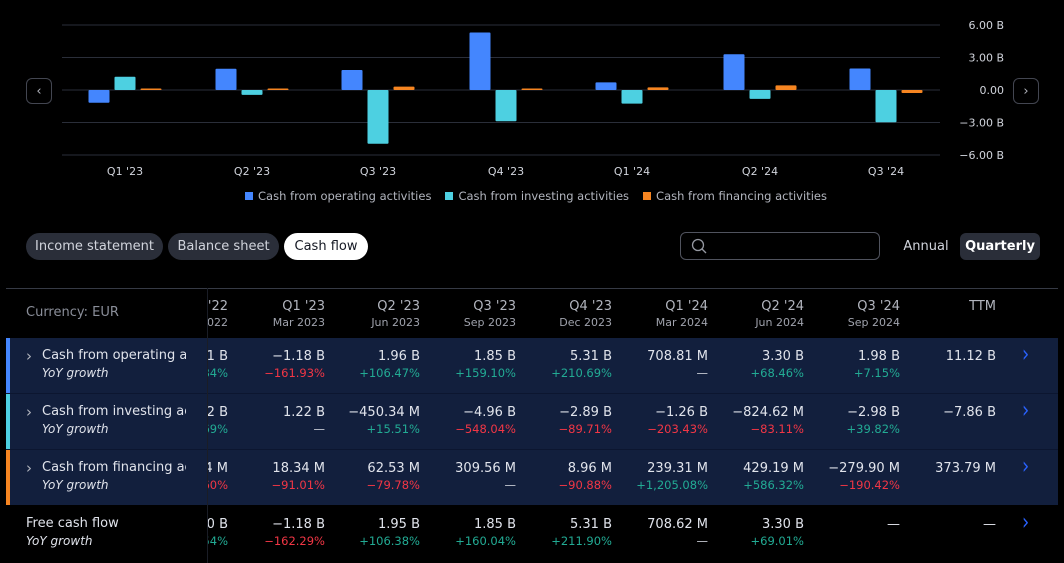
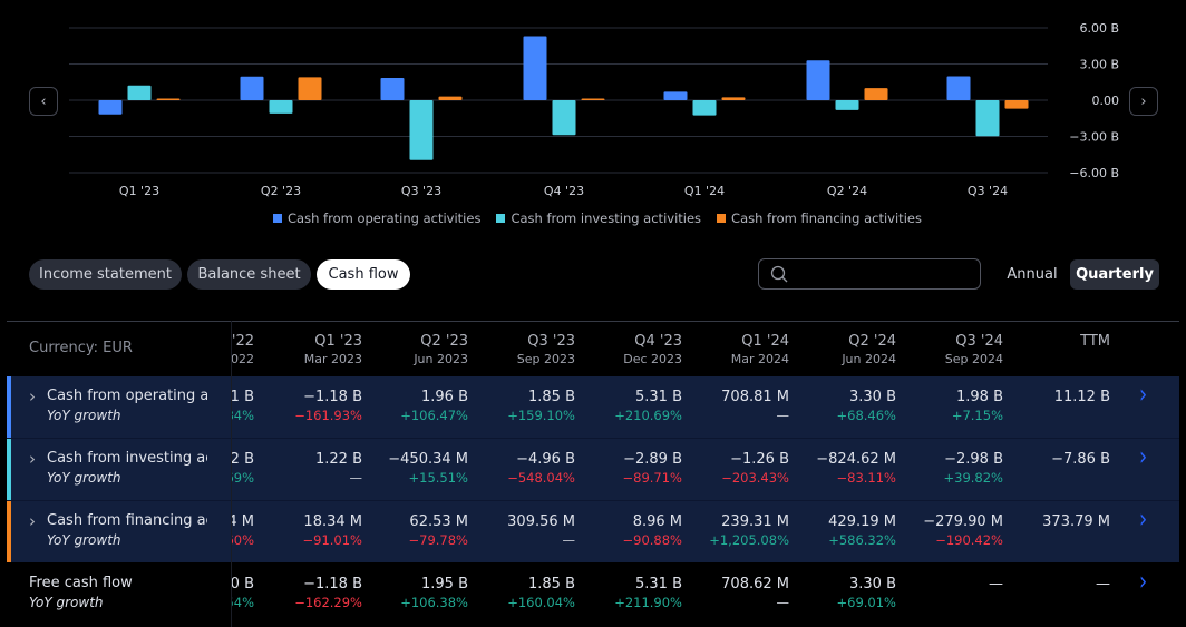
Cash from investing activities/Q2 '23: -0.5B -> -1.1B
Cash from financing activities/Q2 '23: 0.1B -> 1.9B
Cash from financing activities/Q2 '24: 0.4B -> 1.0B
Cash from financing activities/Q3 '24: -0.3B -> -0.7B
